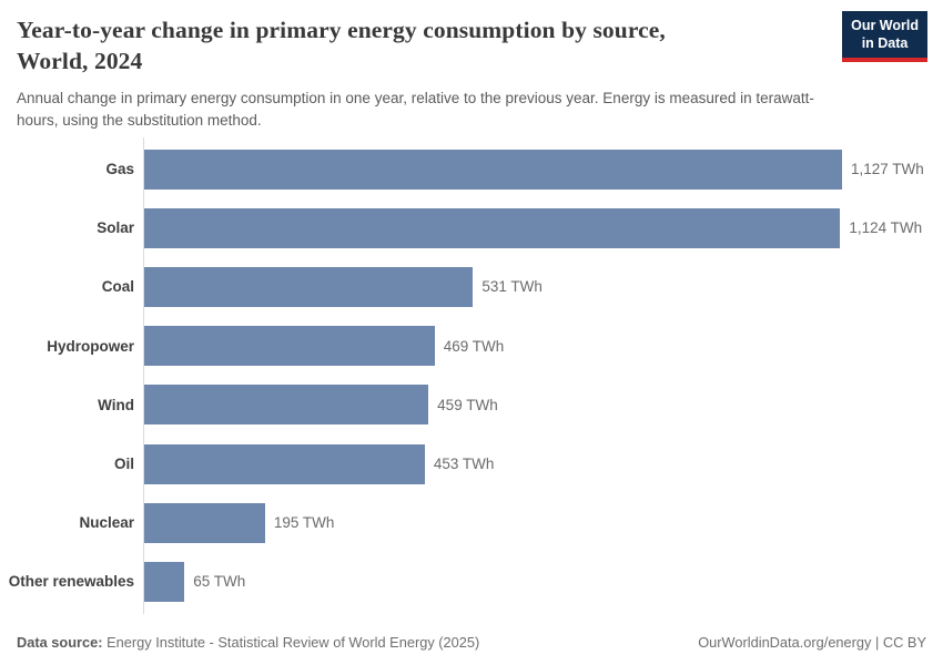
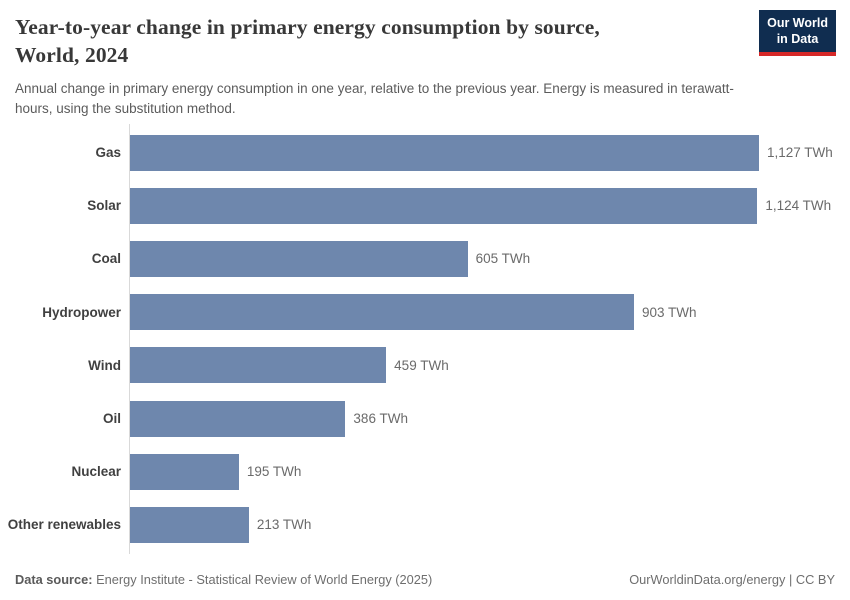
Coal: 531 -> 605
Hydropower: 469 -> 903
Oil: 453 -> 386
Other renewables: 65 -> 213
